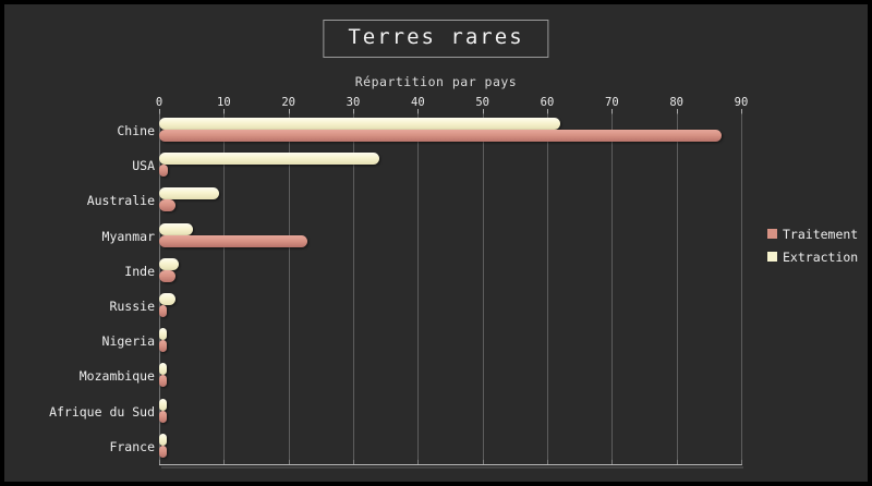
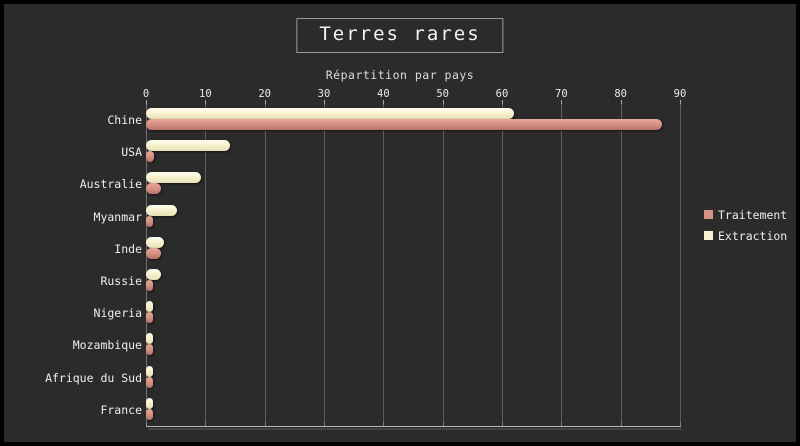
Extraction/USA: 34 -> 14
Traitement/Myanmar: 23 -> 1
